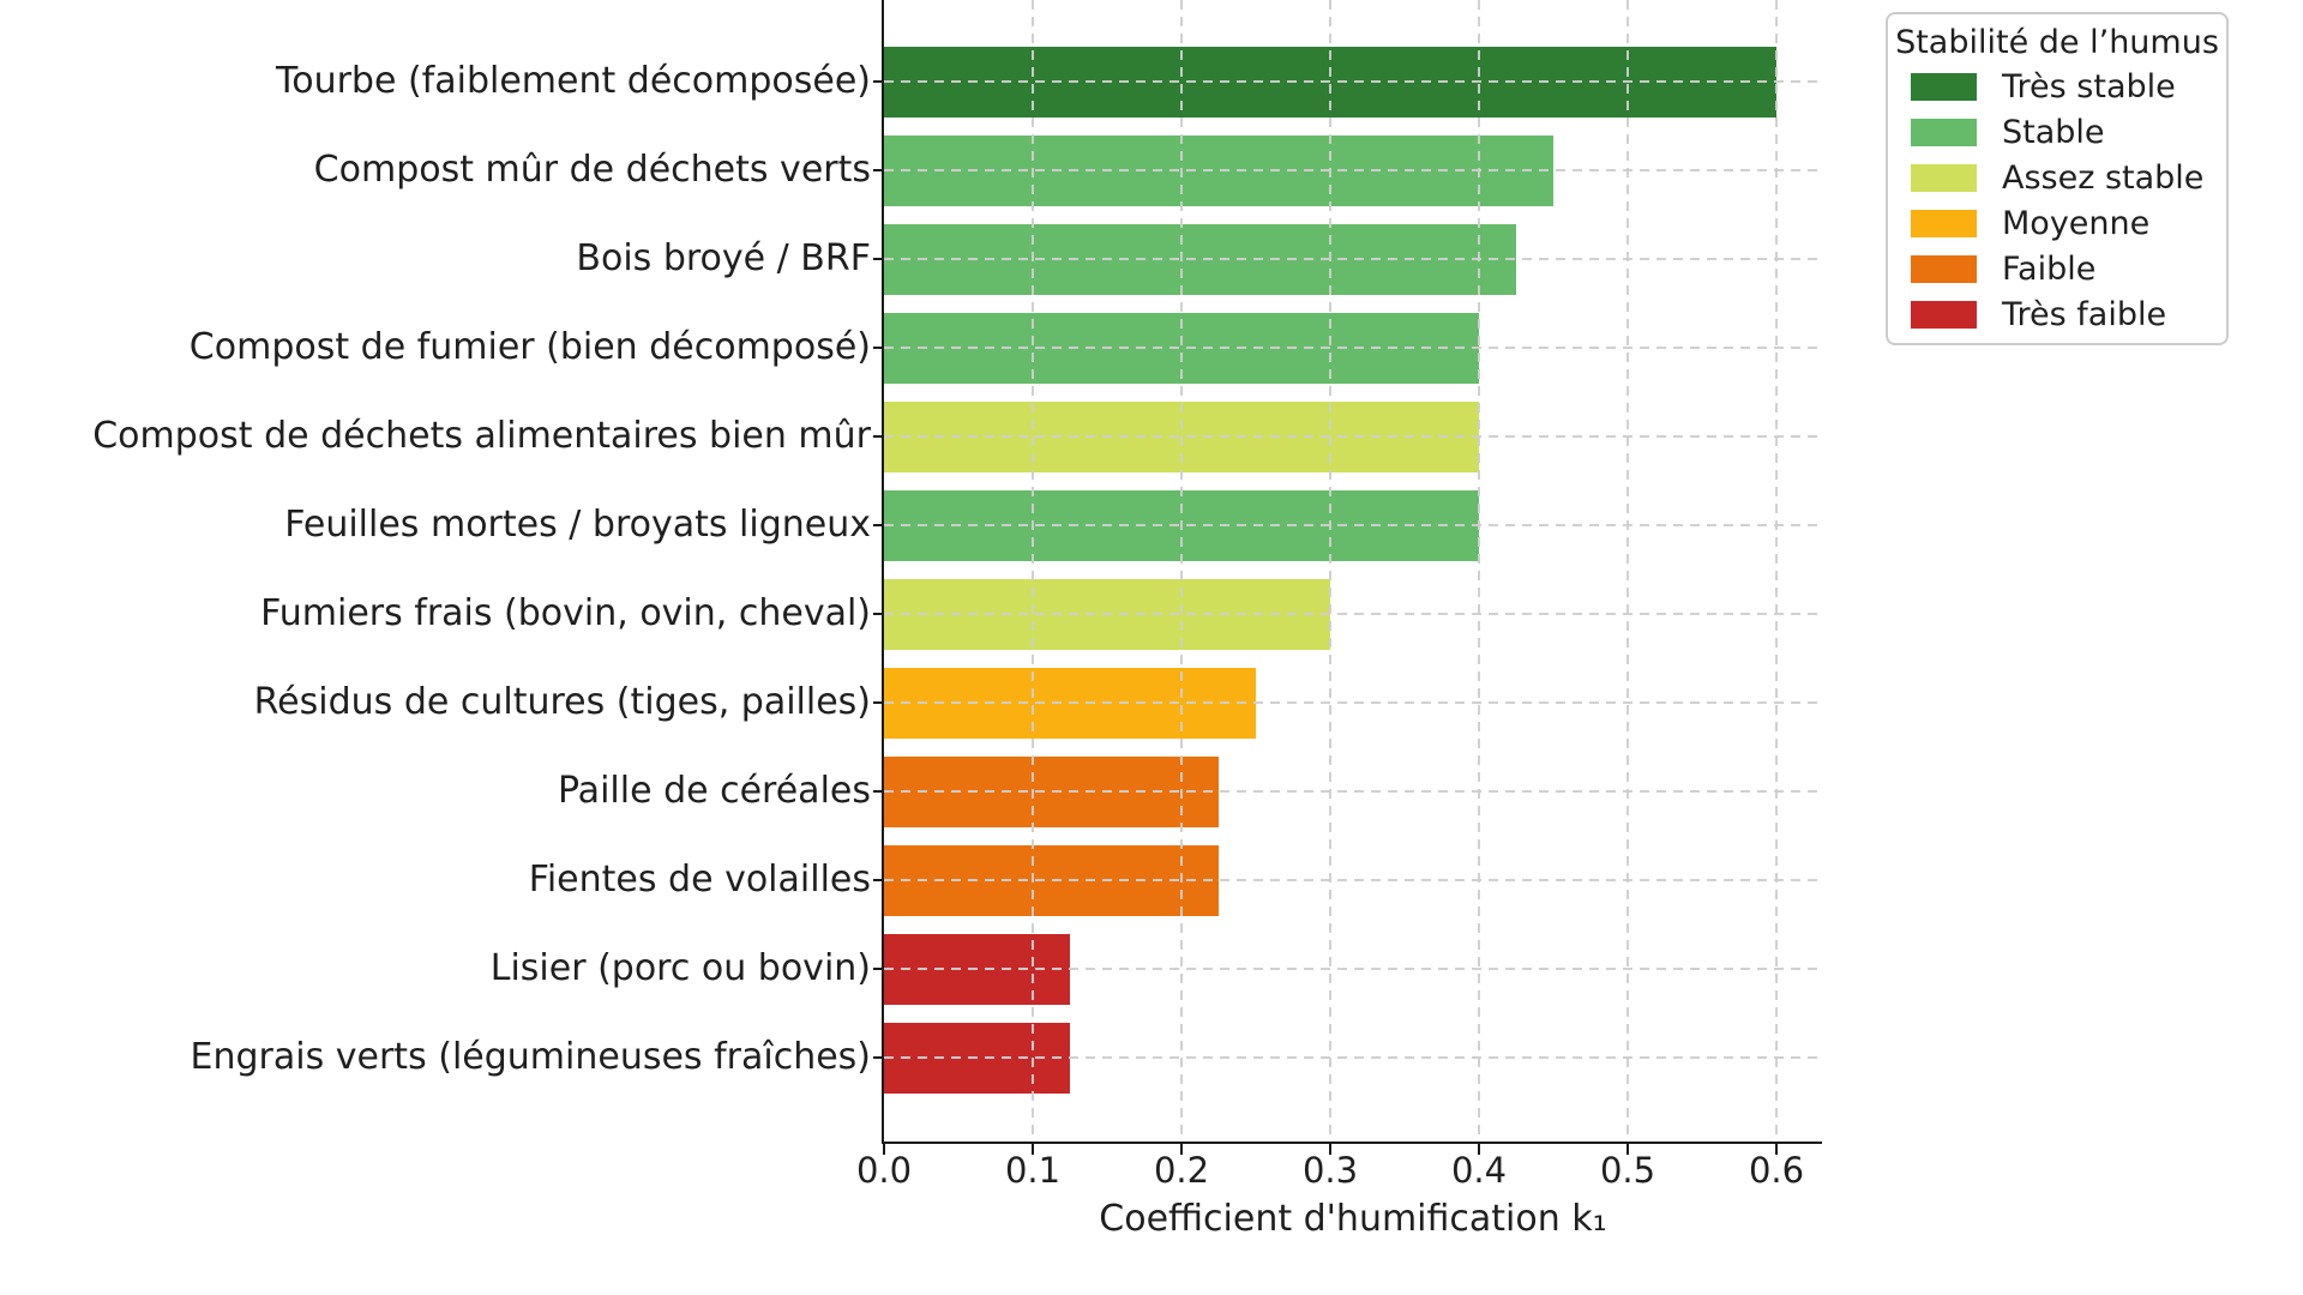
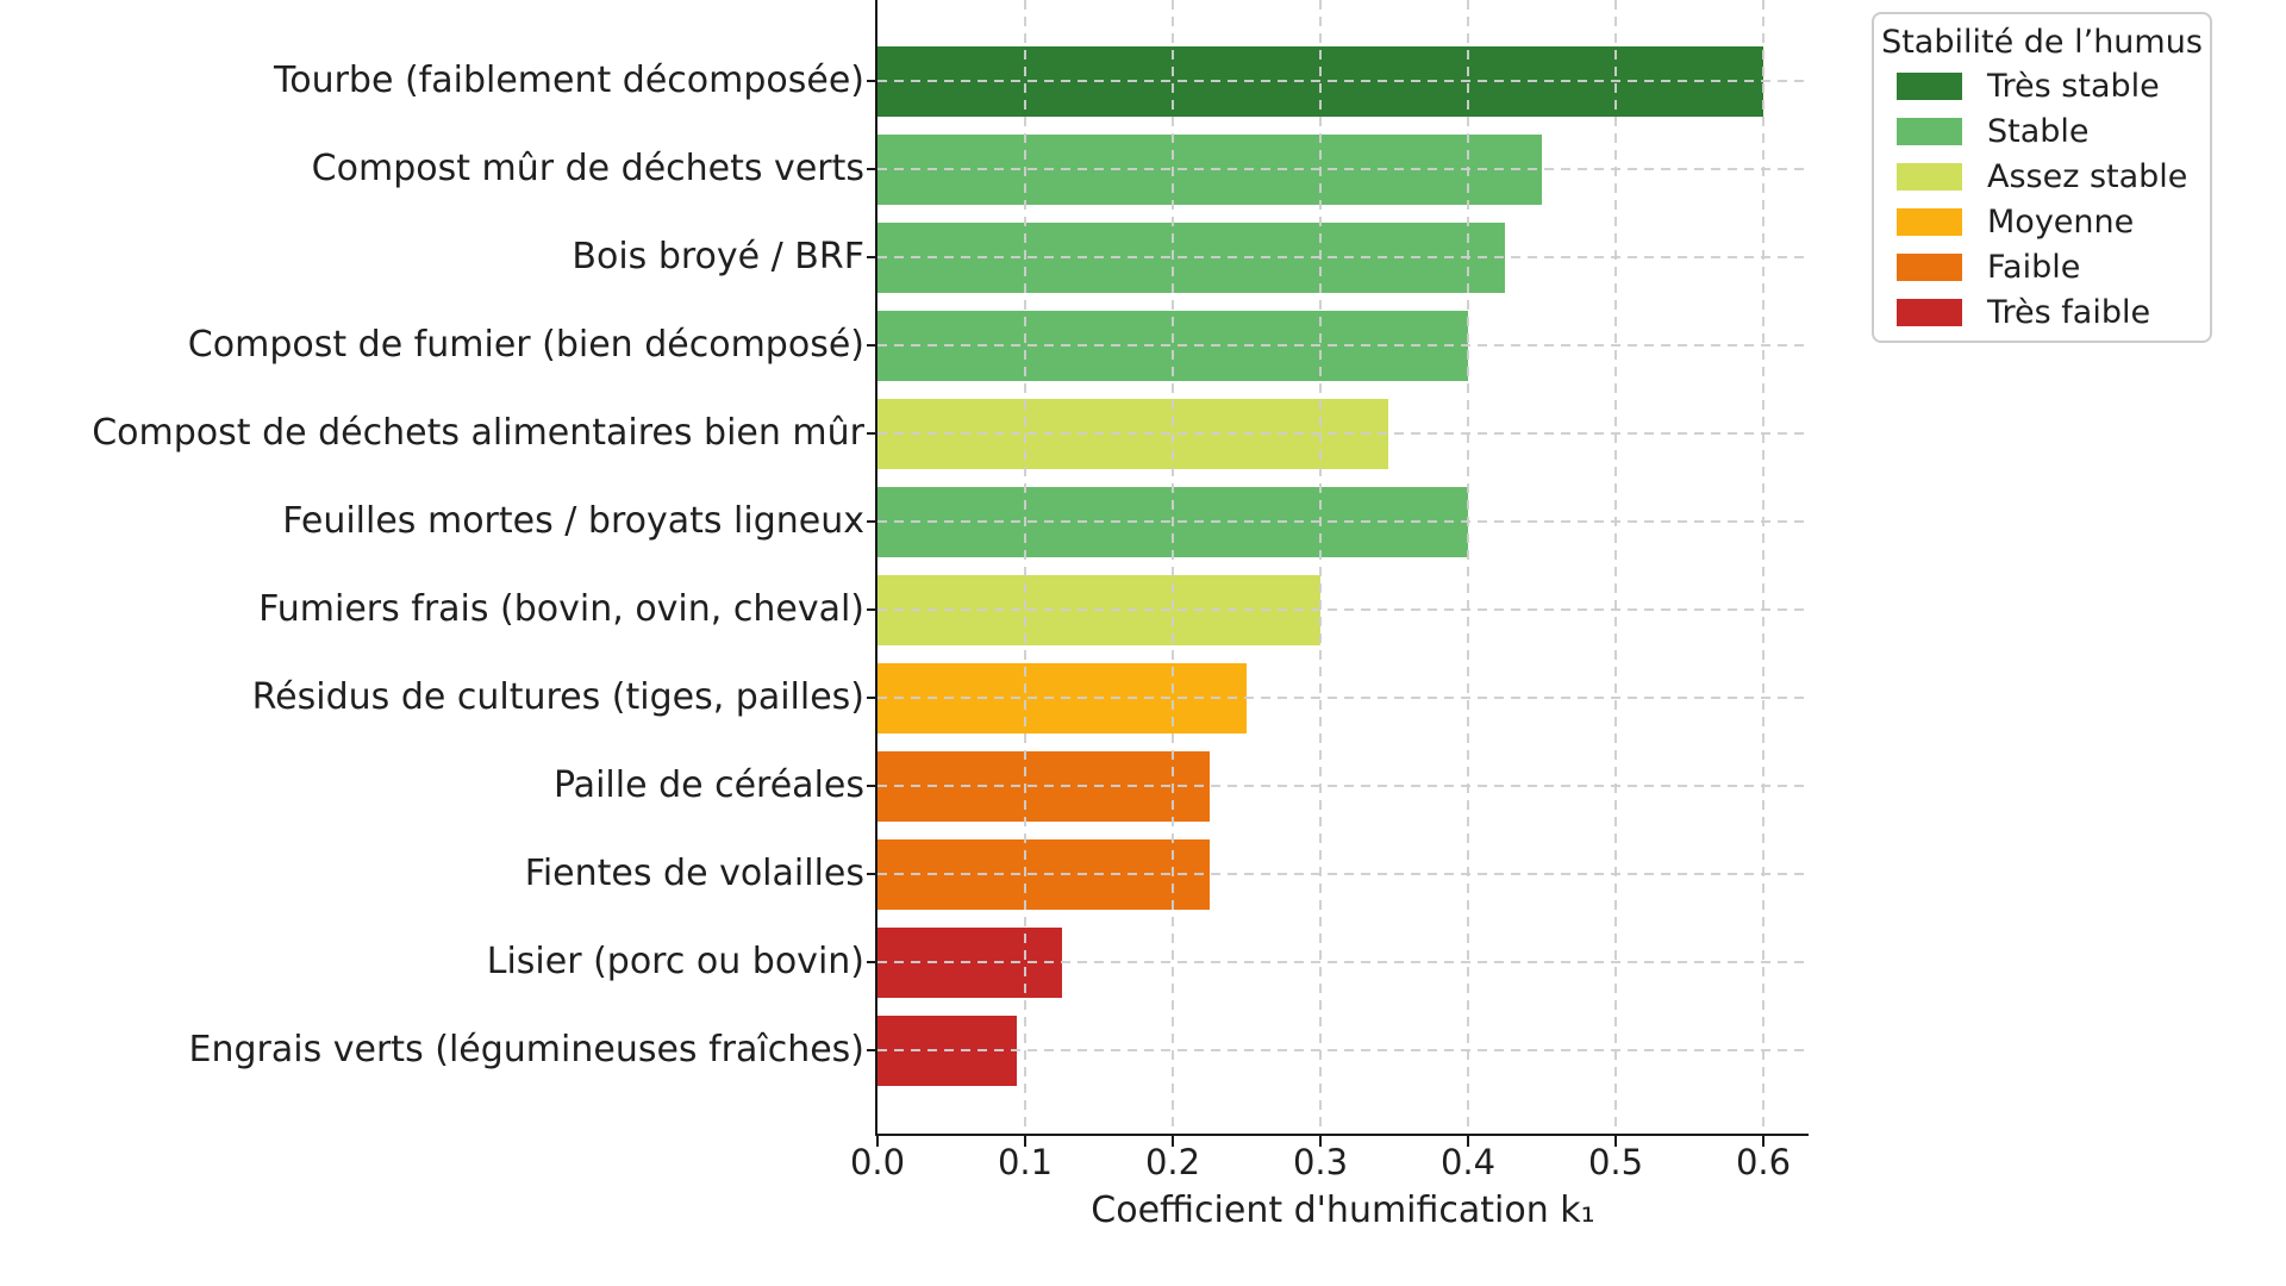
Compost de déchets alimentaires bien mûr: 0.400 -> 0.346
Engrais verts (légumineuses fraîches): 0.125 -> 0.094
